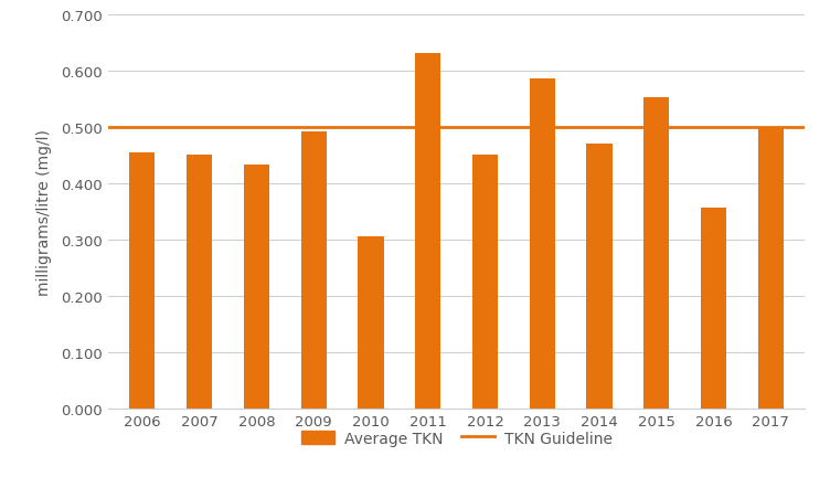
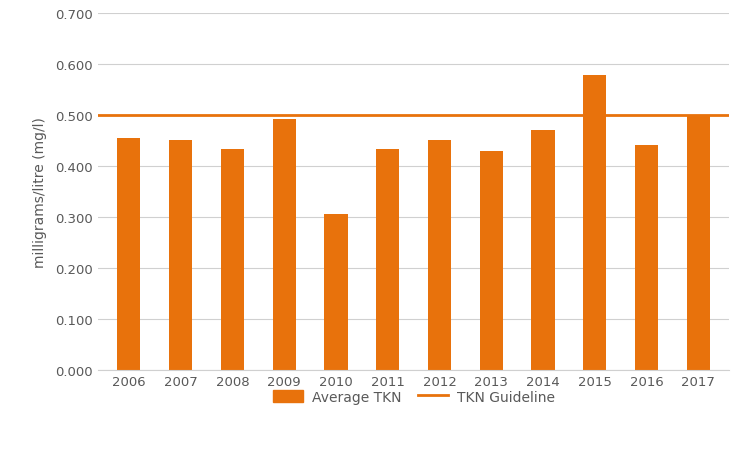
2011: 0.630 -> 0.432
2013: 0.586 -> 0.428
2015: 0.552 -> 0.578
2016: 0.356 -> 0.440
